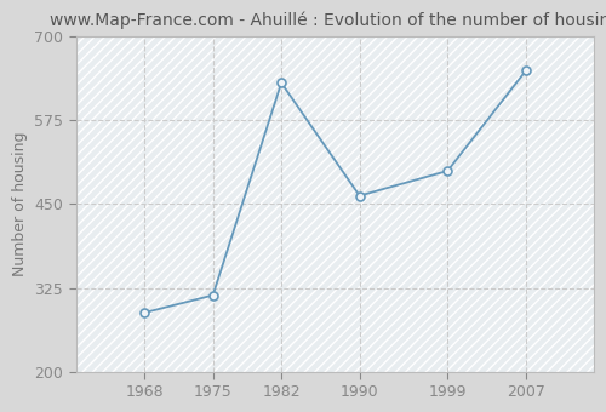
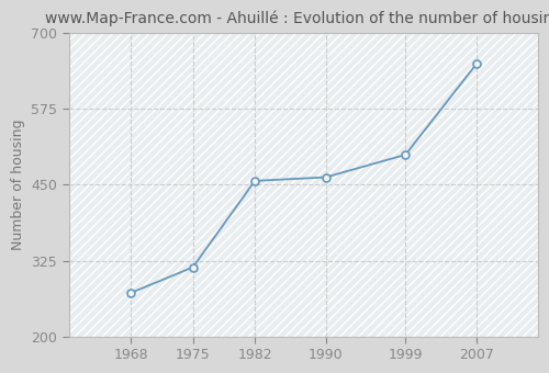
1968: 288 -> 272
1982: 630 -> 456
